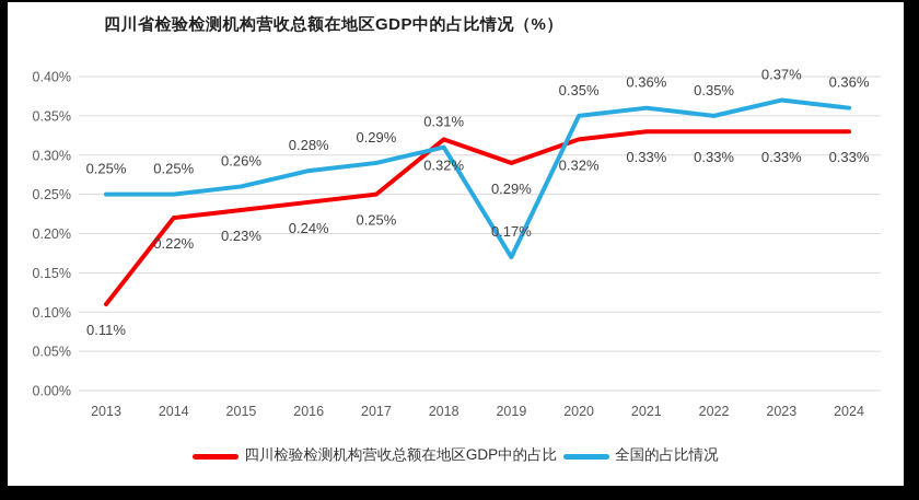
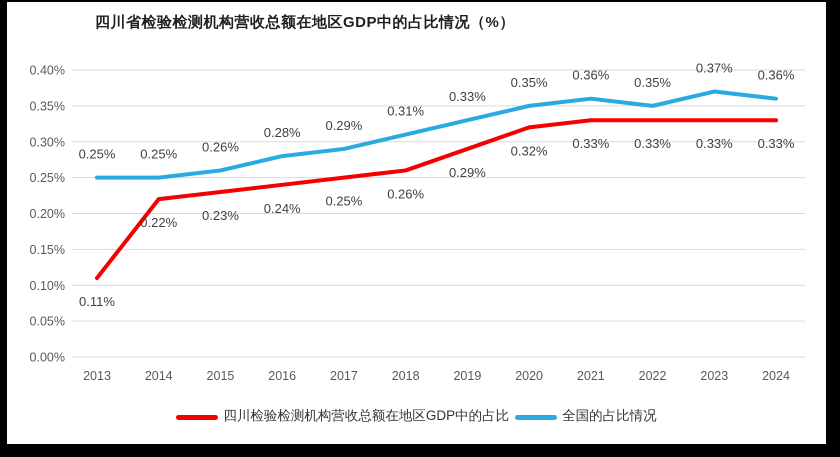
四川检验检测机构营收总额在地区GDP中的占比/2018: 0.32% -> 0.26%
全国的占比情况/2019: 0.17% -> 0.33%
